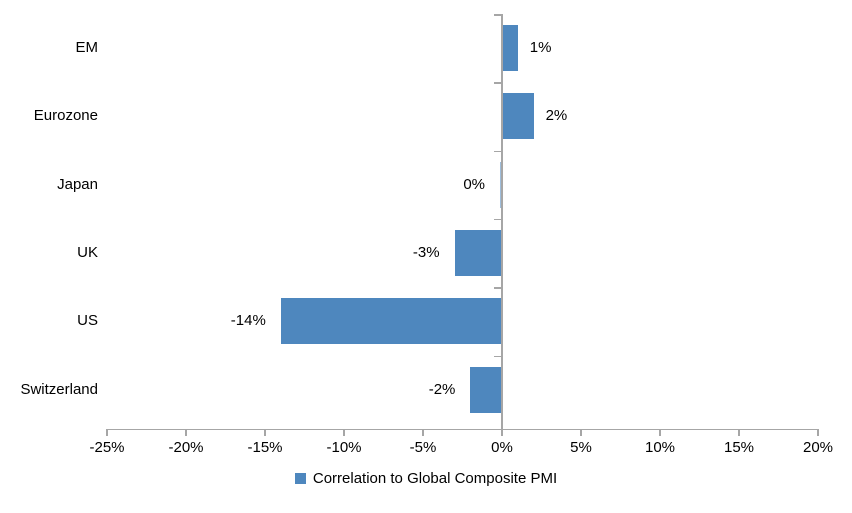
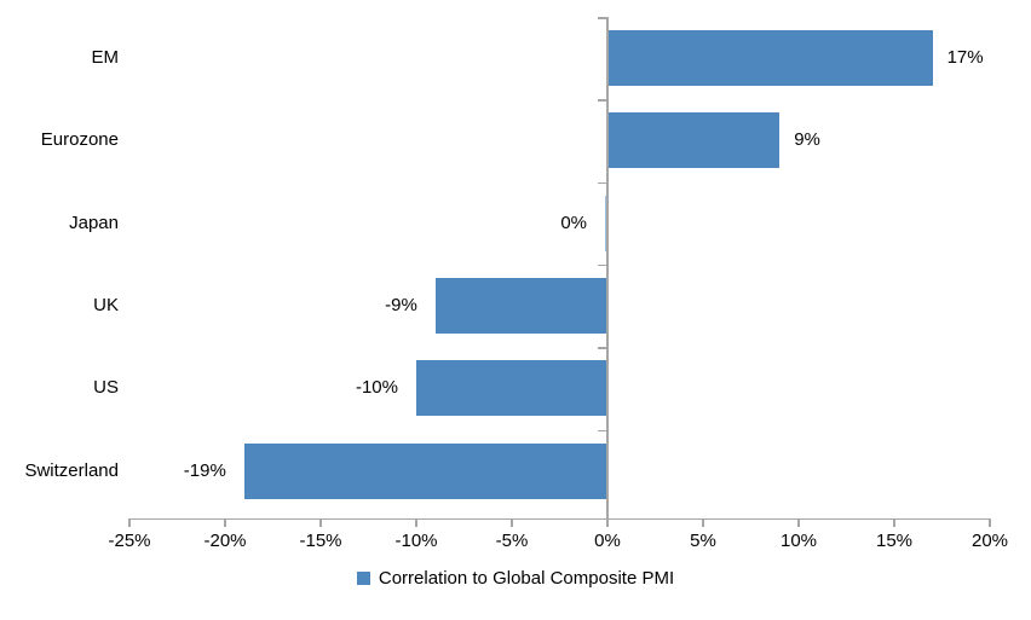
EM: 1% -> 17%
Eurozone: 2% -> 9%
UK: -3% -> -9%
US: -14% -> -10%
Switzerland: -2% -> -19%
